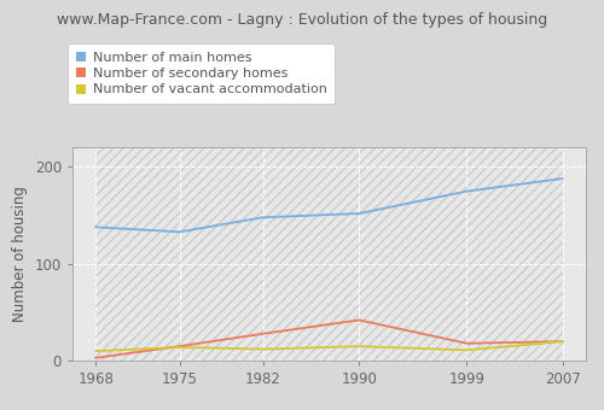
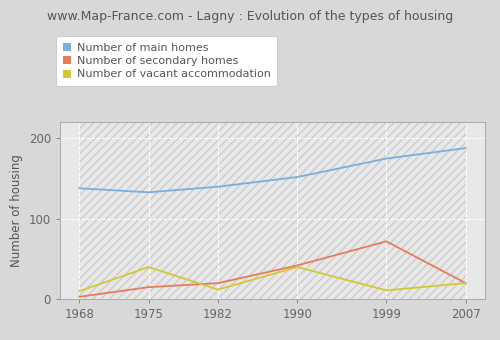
Number of vacant accommodation/1975: 14 -> 40
Number of main homes/1982: 148 -> 140
Number of secondary homes/1982: 28 -> 20
Number of vacant accommodation/1990: 15 -> 40
Number of secondary homes/1999: 18 -> 72
